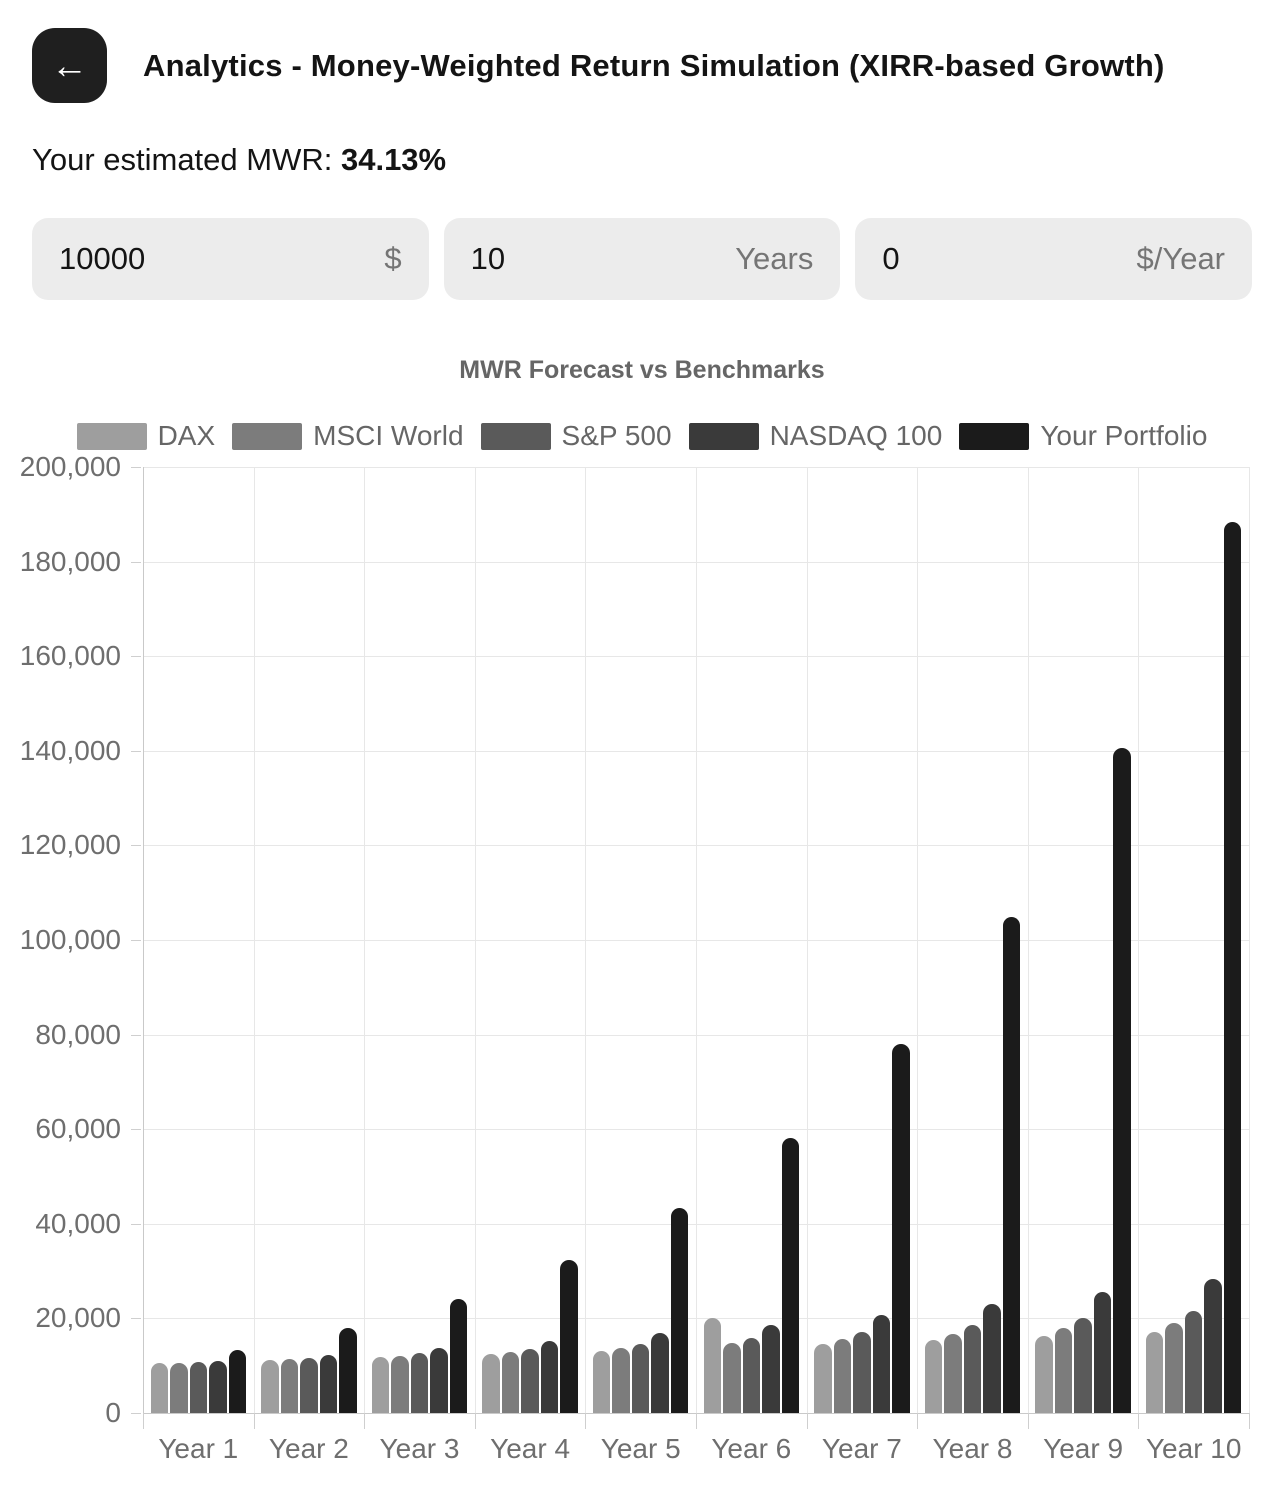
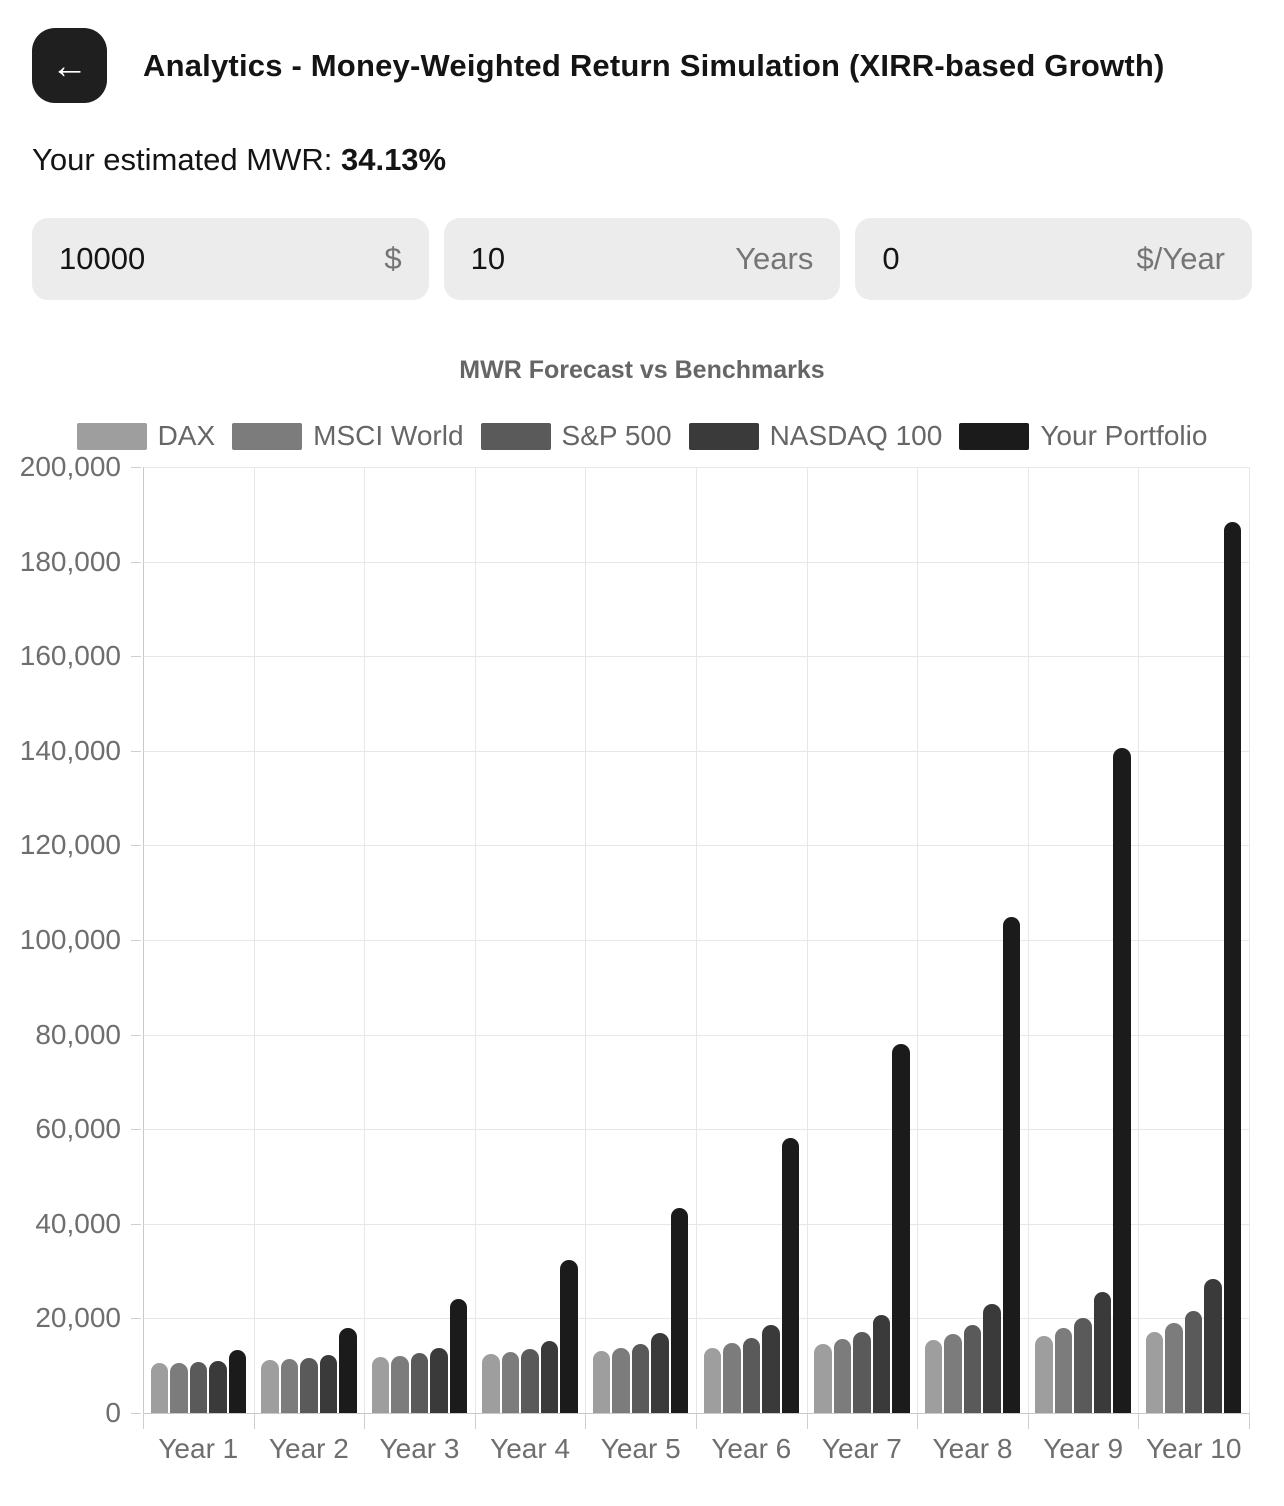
DAX/Year 6: 20000 -> 14000
